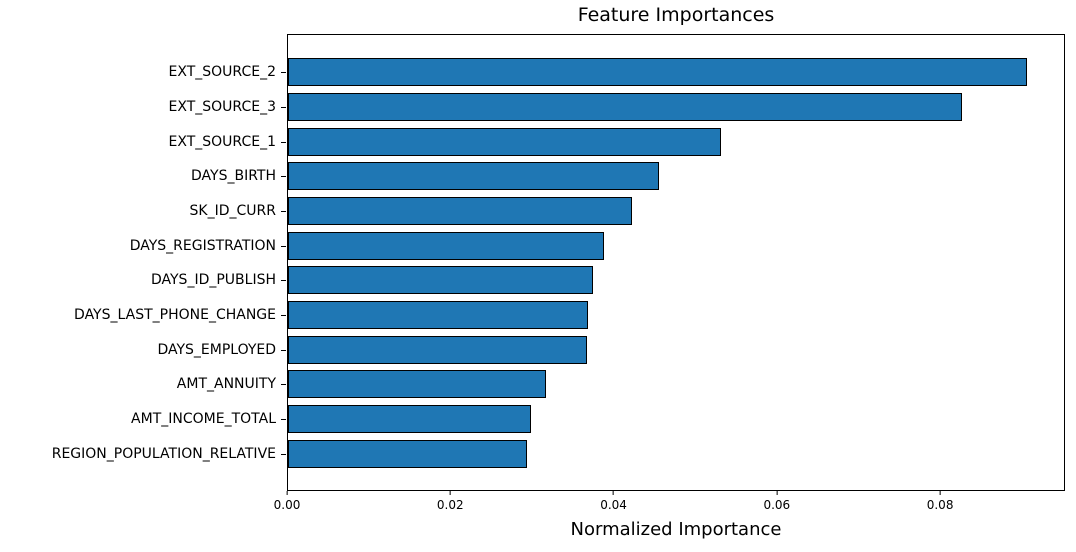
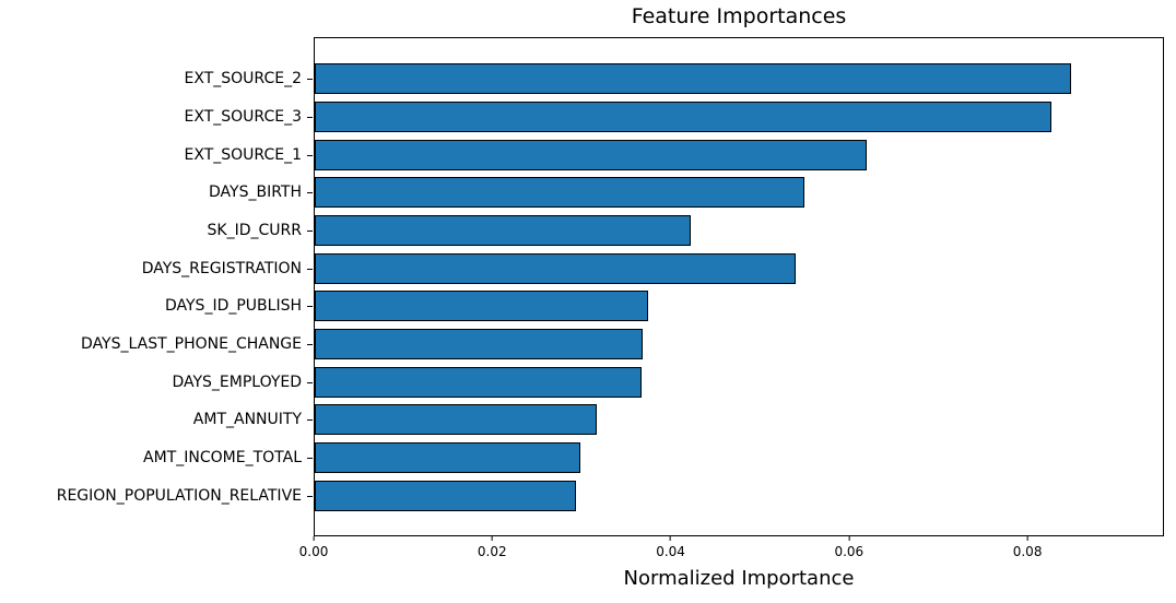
EXT_SOURCE_2: 0.091 -> 0.085
EXT_SOURCE_1: 0.053 -> 0.062
DAYS_BIRTH: 0.046 -> 0.055
DAYS_REGISTRATION: 0.039 -> 0.054
